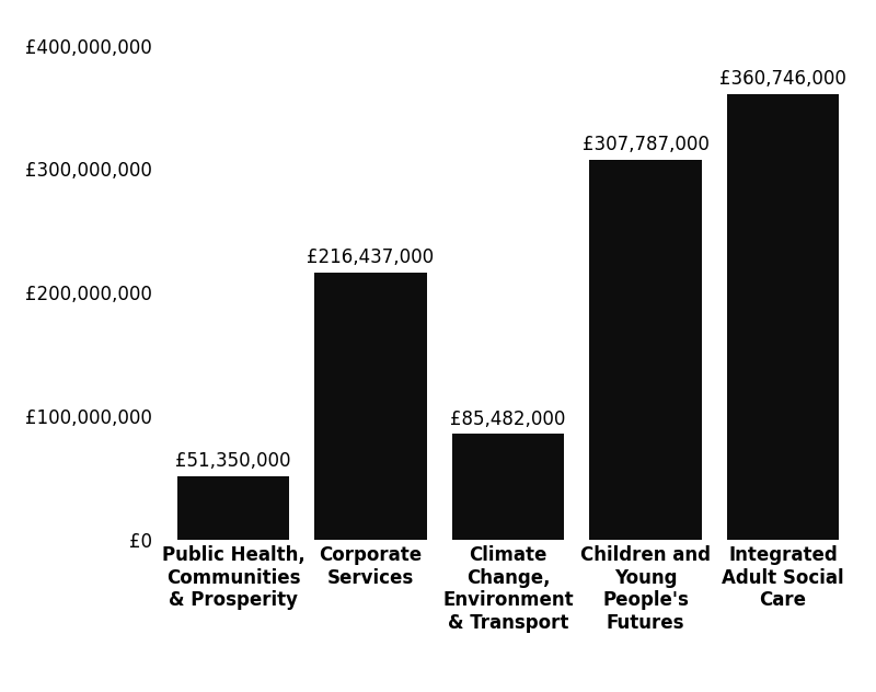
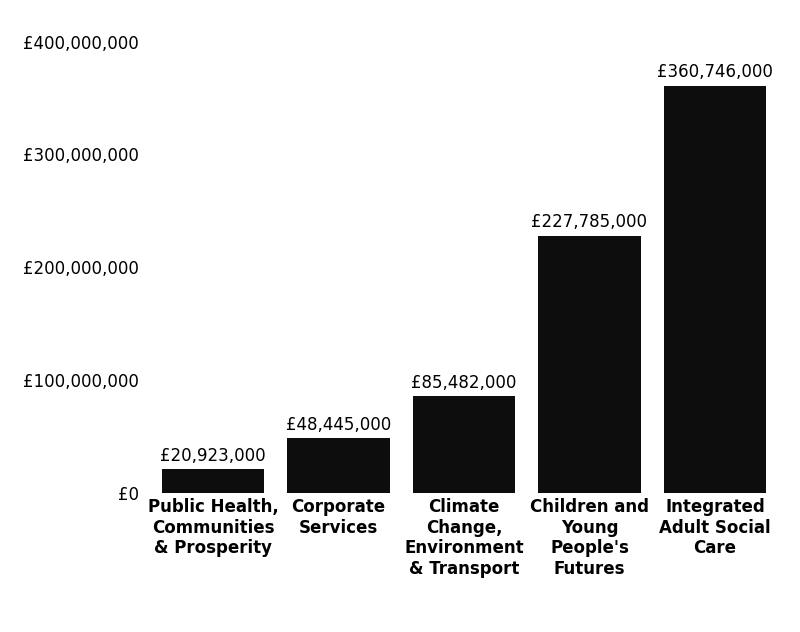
Public Health, Communities & Prosperity: £51,350,000 -> £20,923,000
Corporate Services: £216,437,000 -> £48,445,000
Children and Young People's Futures: £307,787,000 -> £227,785,000
